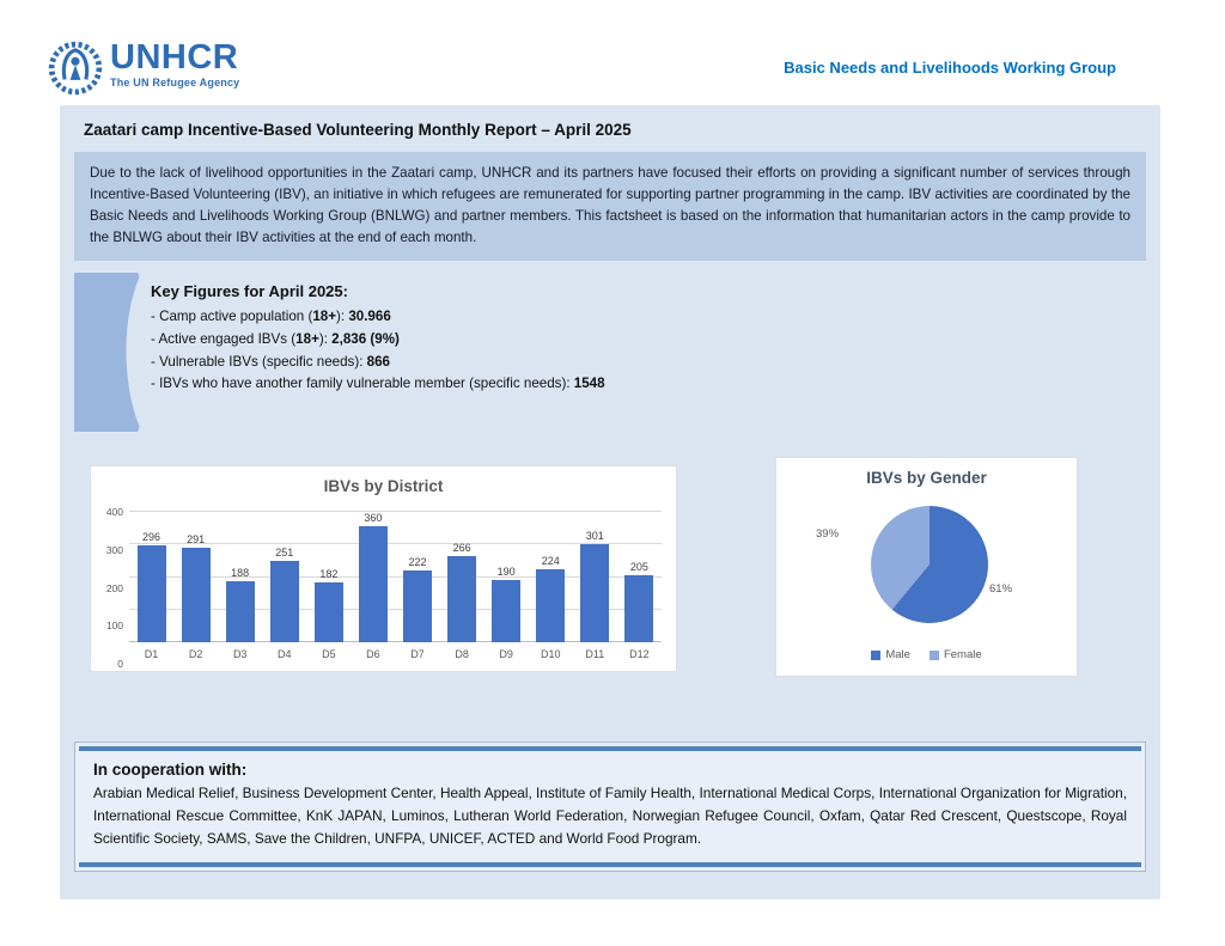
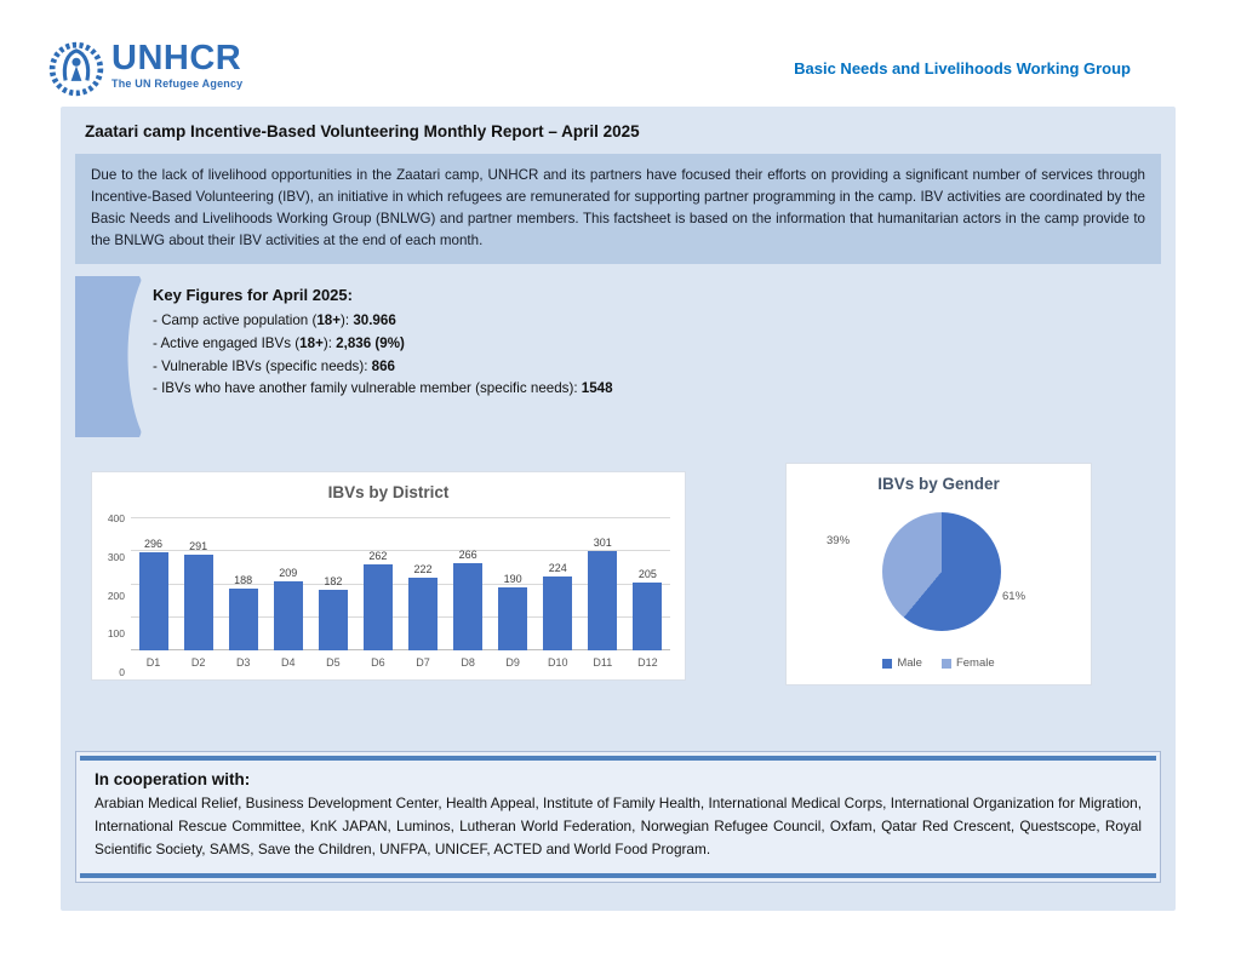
IBVs by District/D4: 251 -> 209
IBVs by District/D6: 360 -> 262
